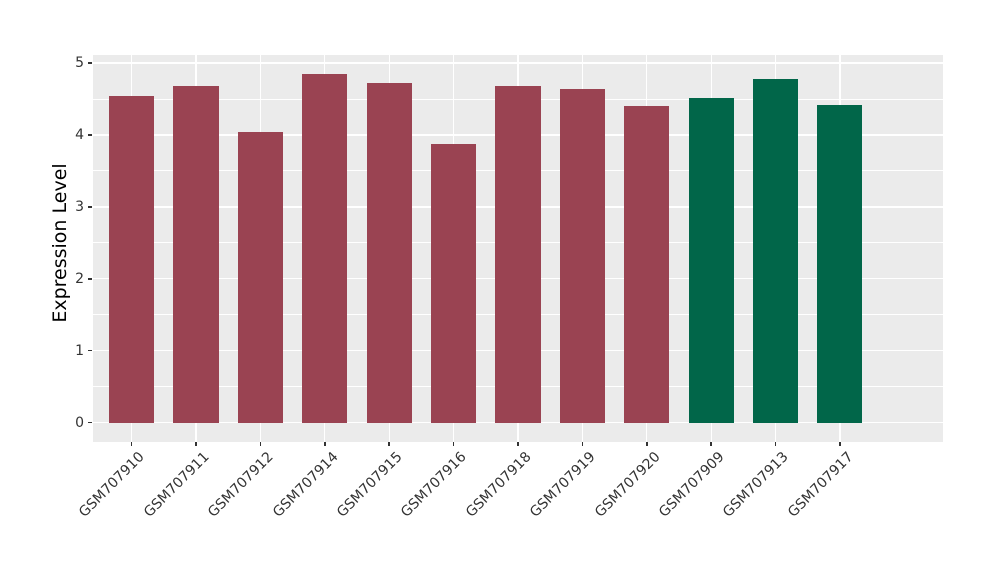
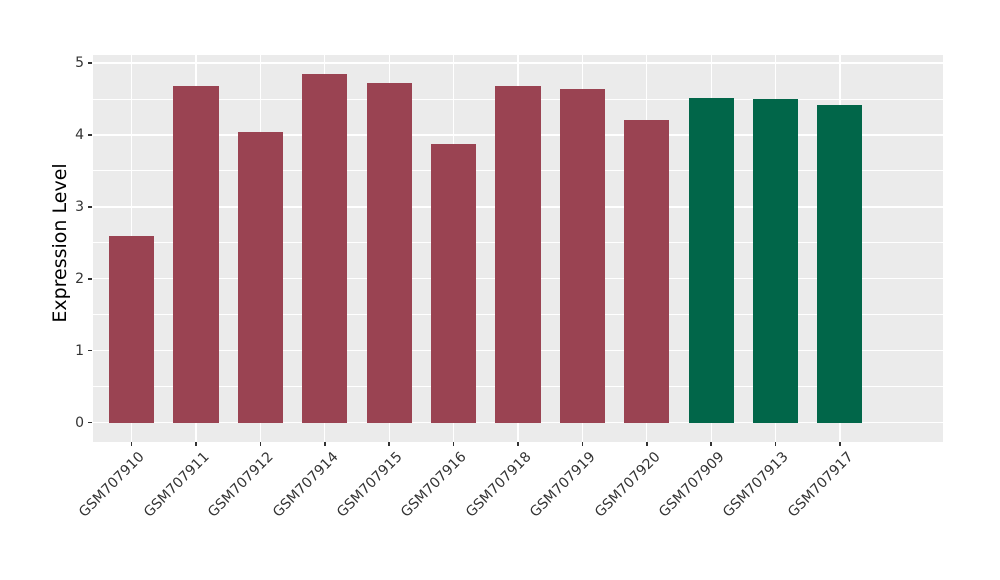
GSM707910: 4.5 -> 2.6
GSM707920: 4.4 -> 4.2
GSM707913: 4.8 -> 4.5
